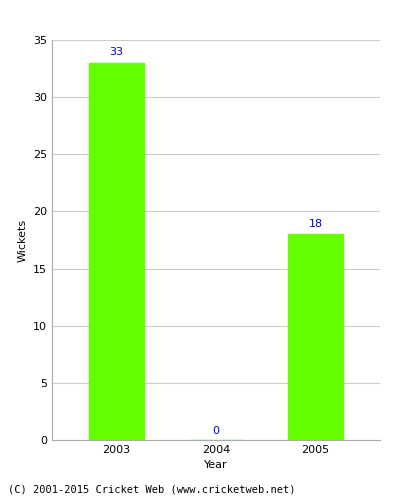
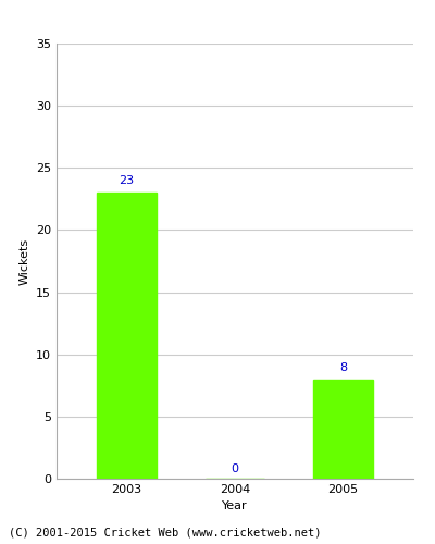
2003: 33 -> 23
2005: 18 -> 8
